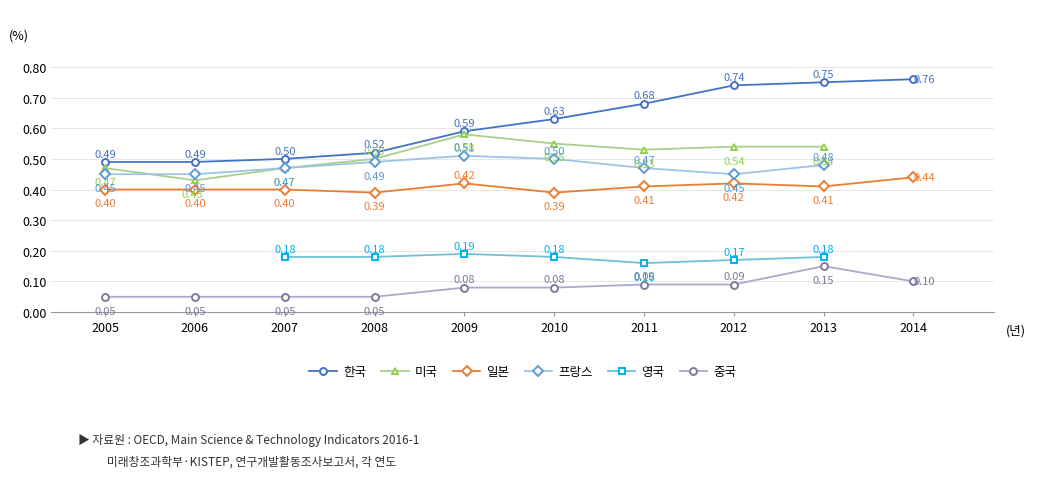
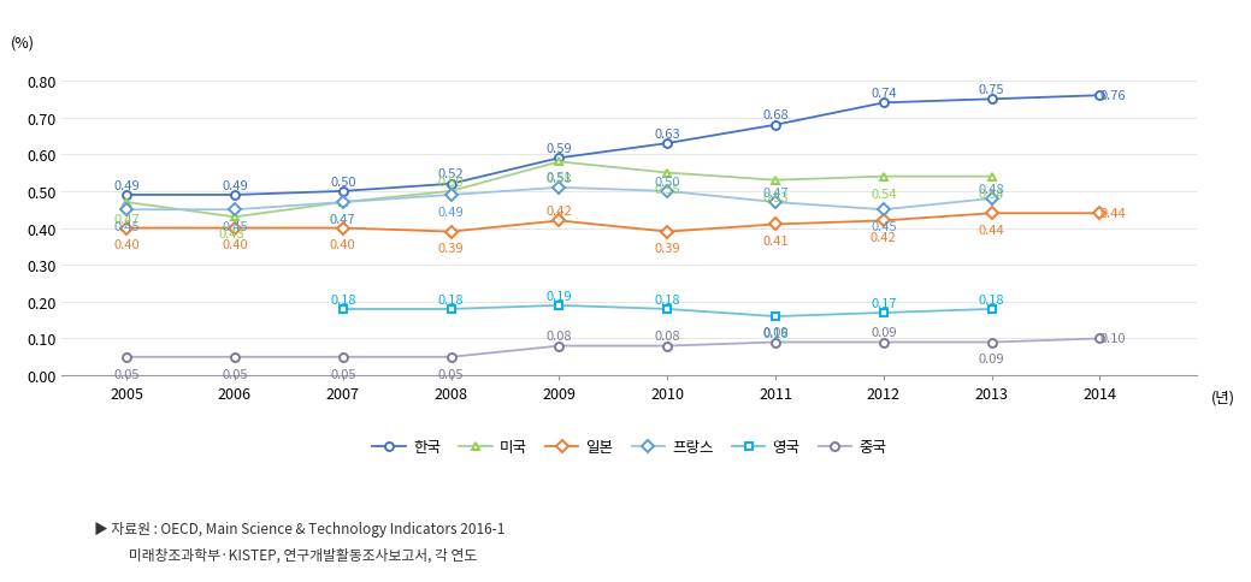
일본/2013: 0.41 -> 0.44
중국/2013: 0.15 -> 0.09
